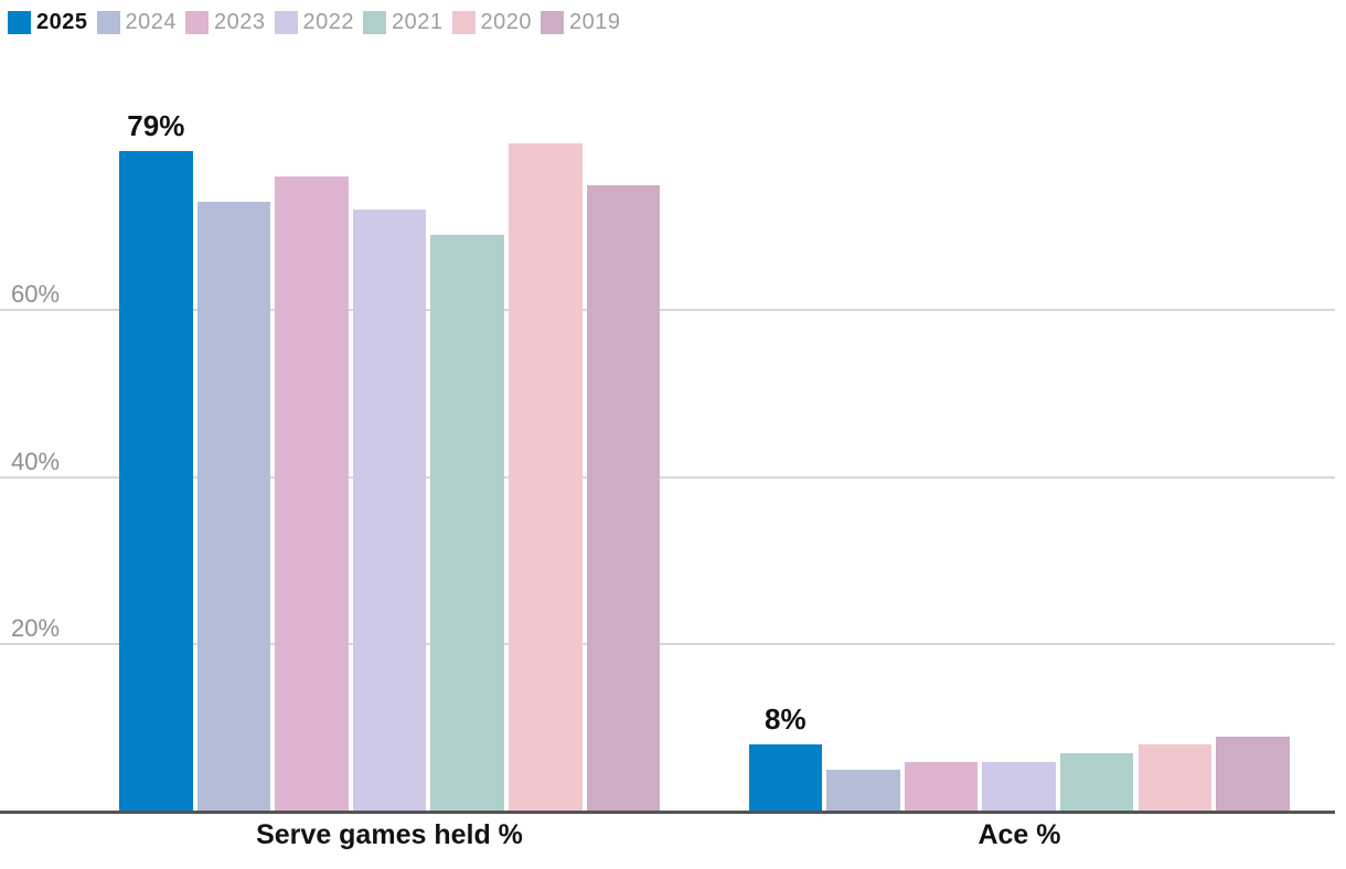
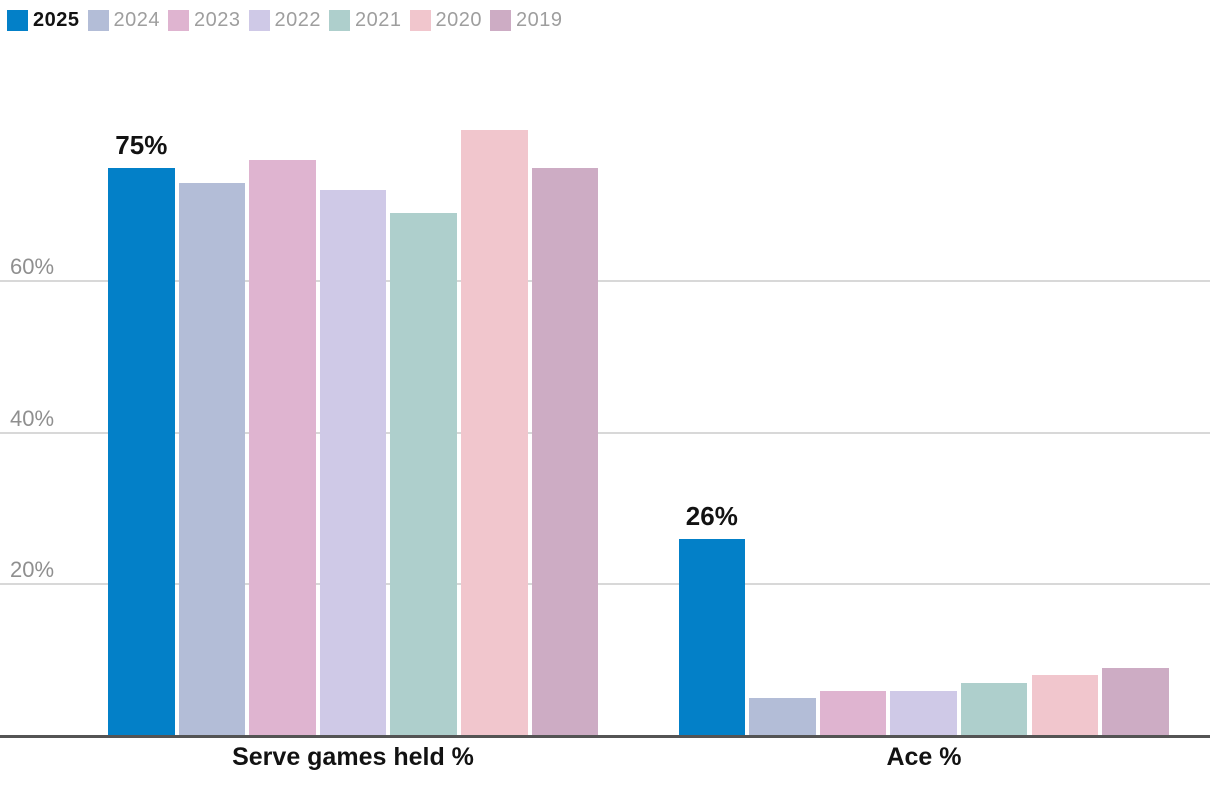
2025/Serve games held %: 79% -> 75%
2025/Ace %: 8% -> 26%
